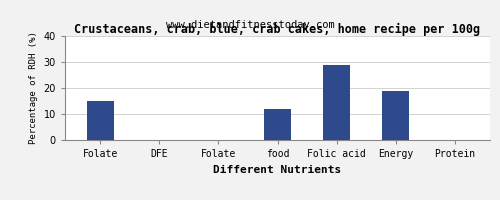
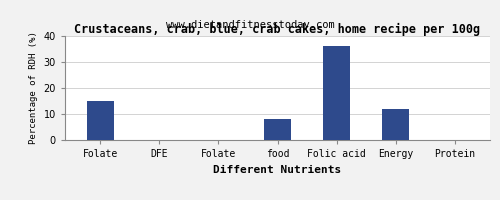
food: 12 -> 8
Folic acid: 29 -> 36
Energy: 19 -> 12
